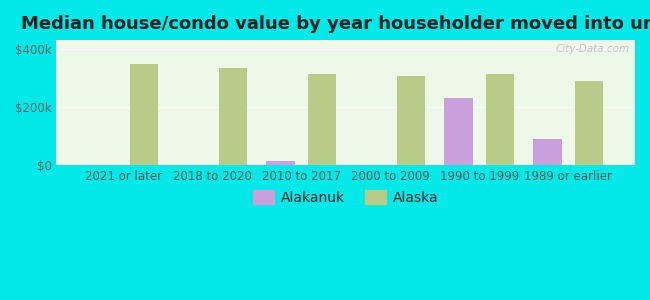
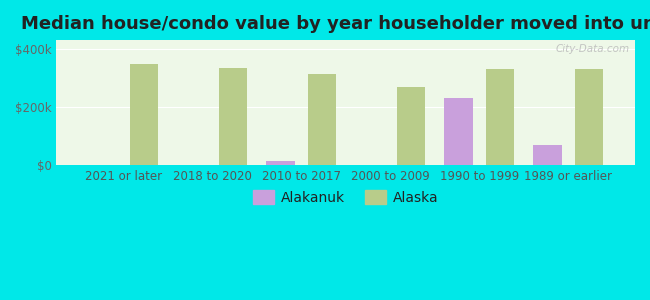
Alaska/2000 to 2009: $305k -> $270k
Alaska/1990 to 1999: $312k -> $330k
Alakanuk/1989 or earlier: $88k -> $70k
Alaska/1989 or earlier: $288k -> $330k
